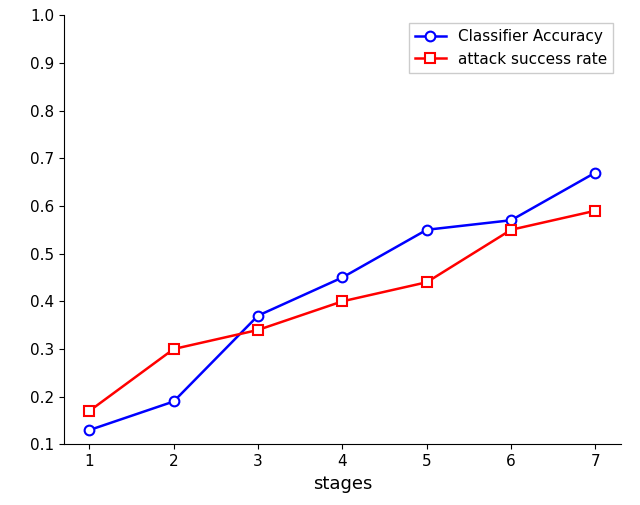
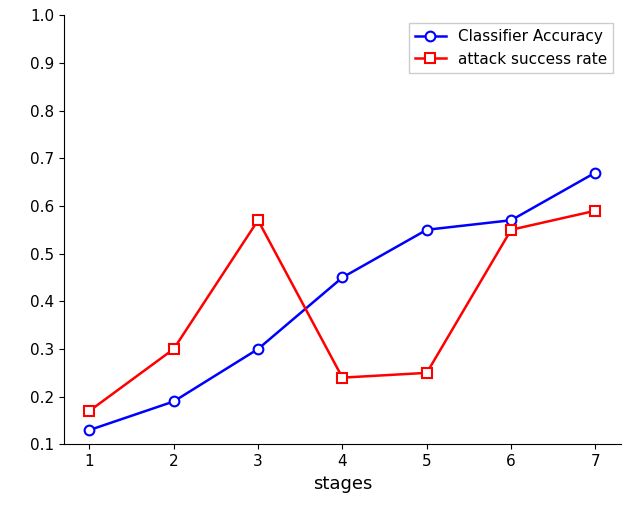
Classifier Accuracy/3: 0.37 -> 0.30
attack success rate/3: 0.34 -> 0.57
attack success rate/4: 0.40 -> 0.24
attack success rate/5: 0.44 -> 0.25
